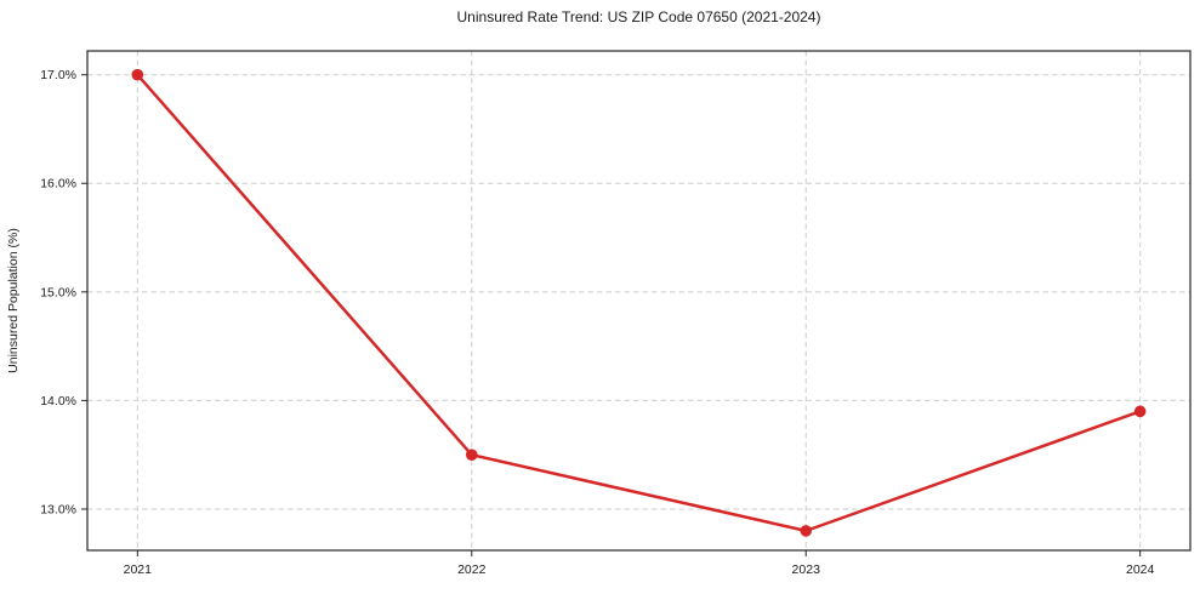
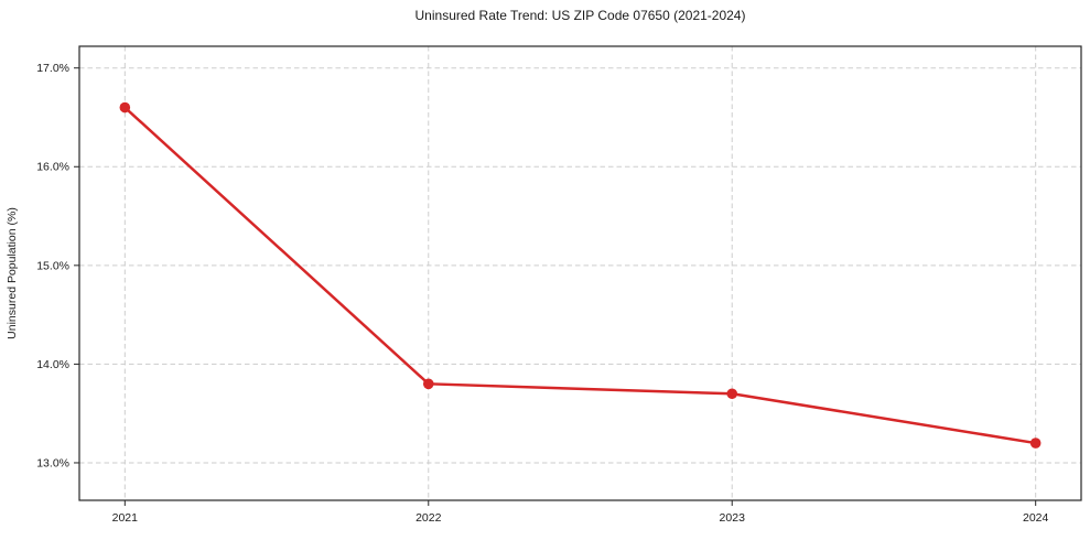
2021: 17.0% -> 16.6%
2022: 13.5% -> 13.8%
2023: 12.8% -> 13.7%
2024: 13.9% -> 13.2%
